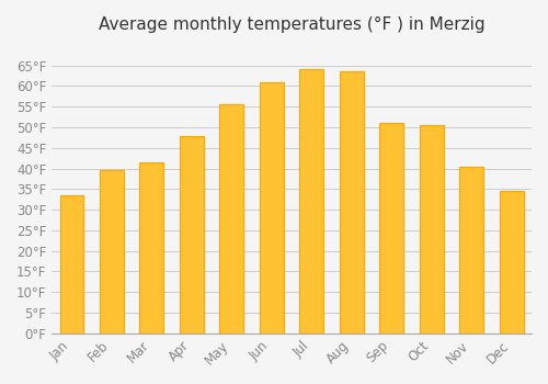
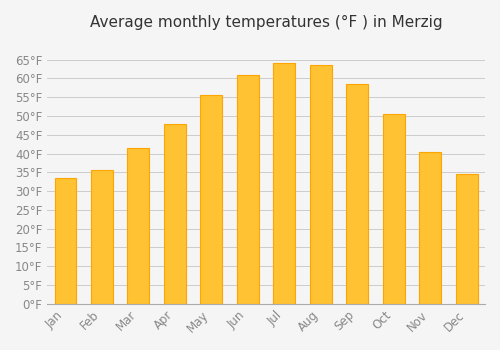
Feb: 39.5°F -> 35.5°F
Sep: 51.0°F -> 58.5°F
